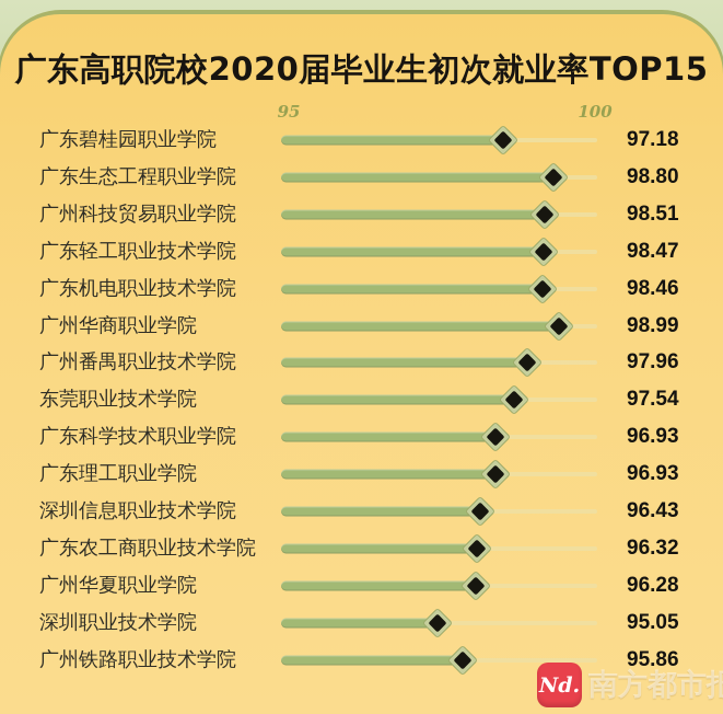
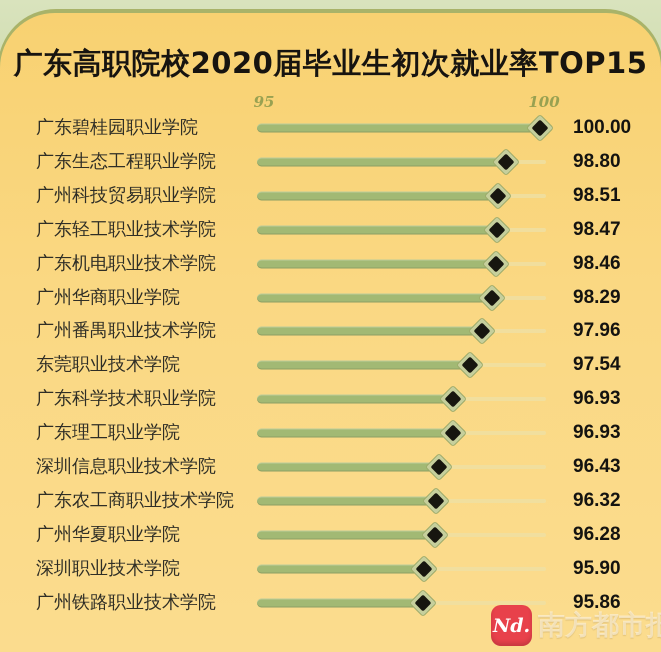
广东碧桂园职业学院: 97.18 -> 100.00
广州华商职业学院: 98.99 -> 98.29
深圳职业技术学院: 95.05 -> 95.90
